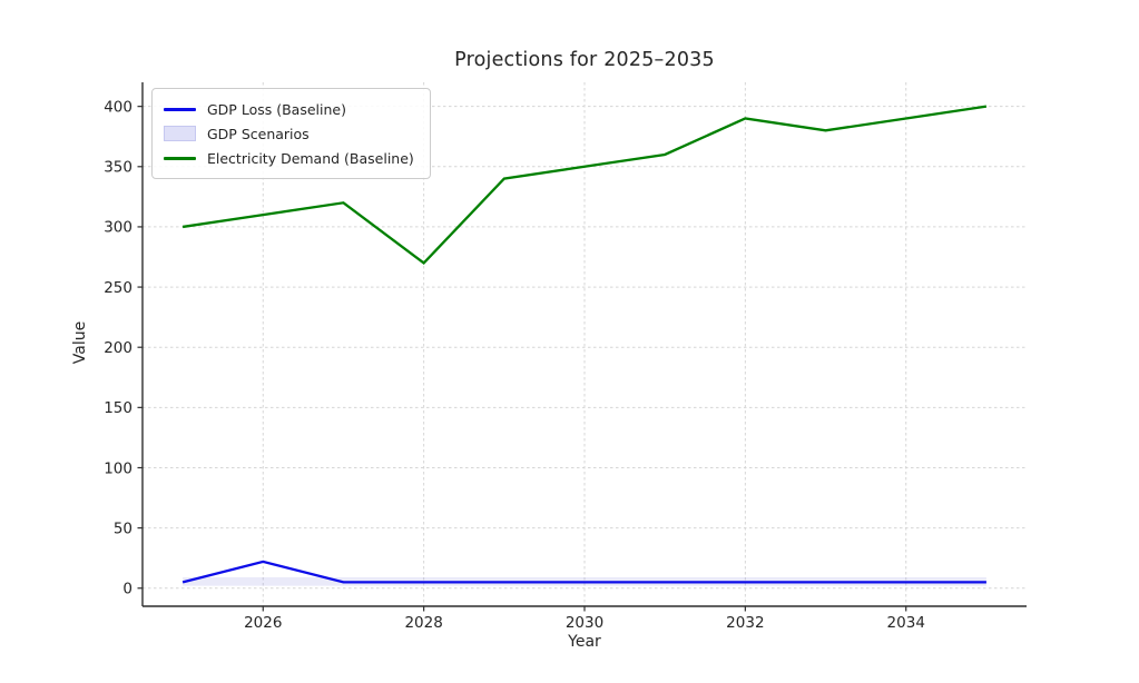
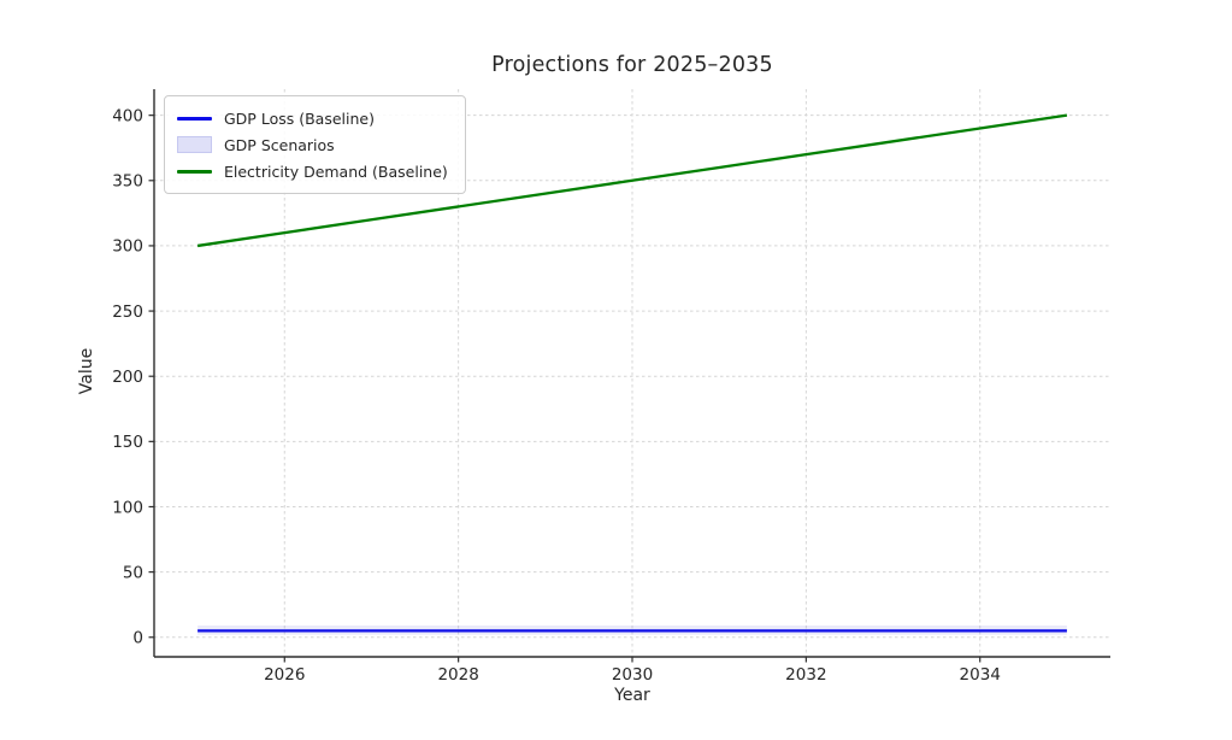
GDP Loss (Baseline)/2026: 22 -> 5
Electricity Demand (Baseline)/2028: 270 -> 330
Electricity Demand (Baseline)/2032: 390 -> 370
